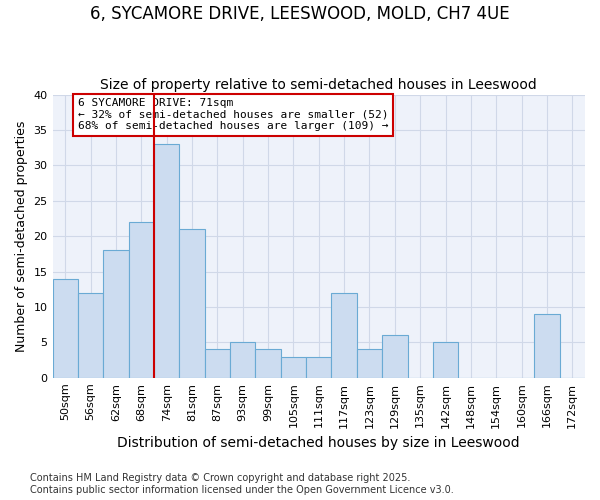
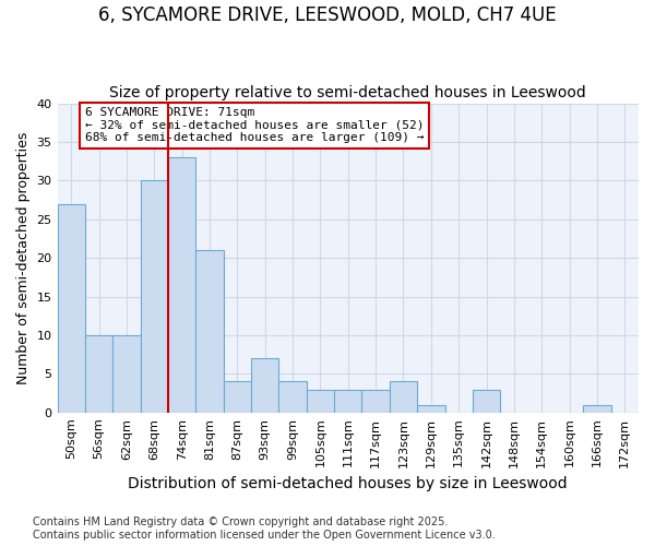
50sqm: 14 -> 27
56sqm: 12 -> 10
62sqm: 18 -> 10
68sqm: 22 -> 30
93sqm: 5 -> 7
117sqm: 12 -> 3
129sqm: 6 -> 1
142sqm: 5 -> 3
166sqm: 9 -> 1
